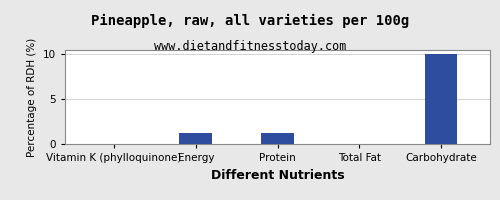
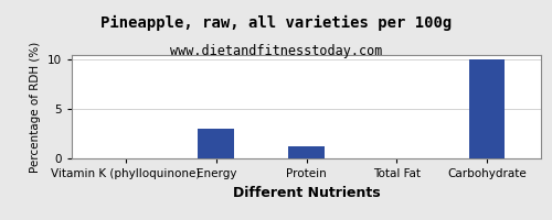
Energy: 1.2 -> 3.0
